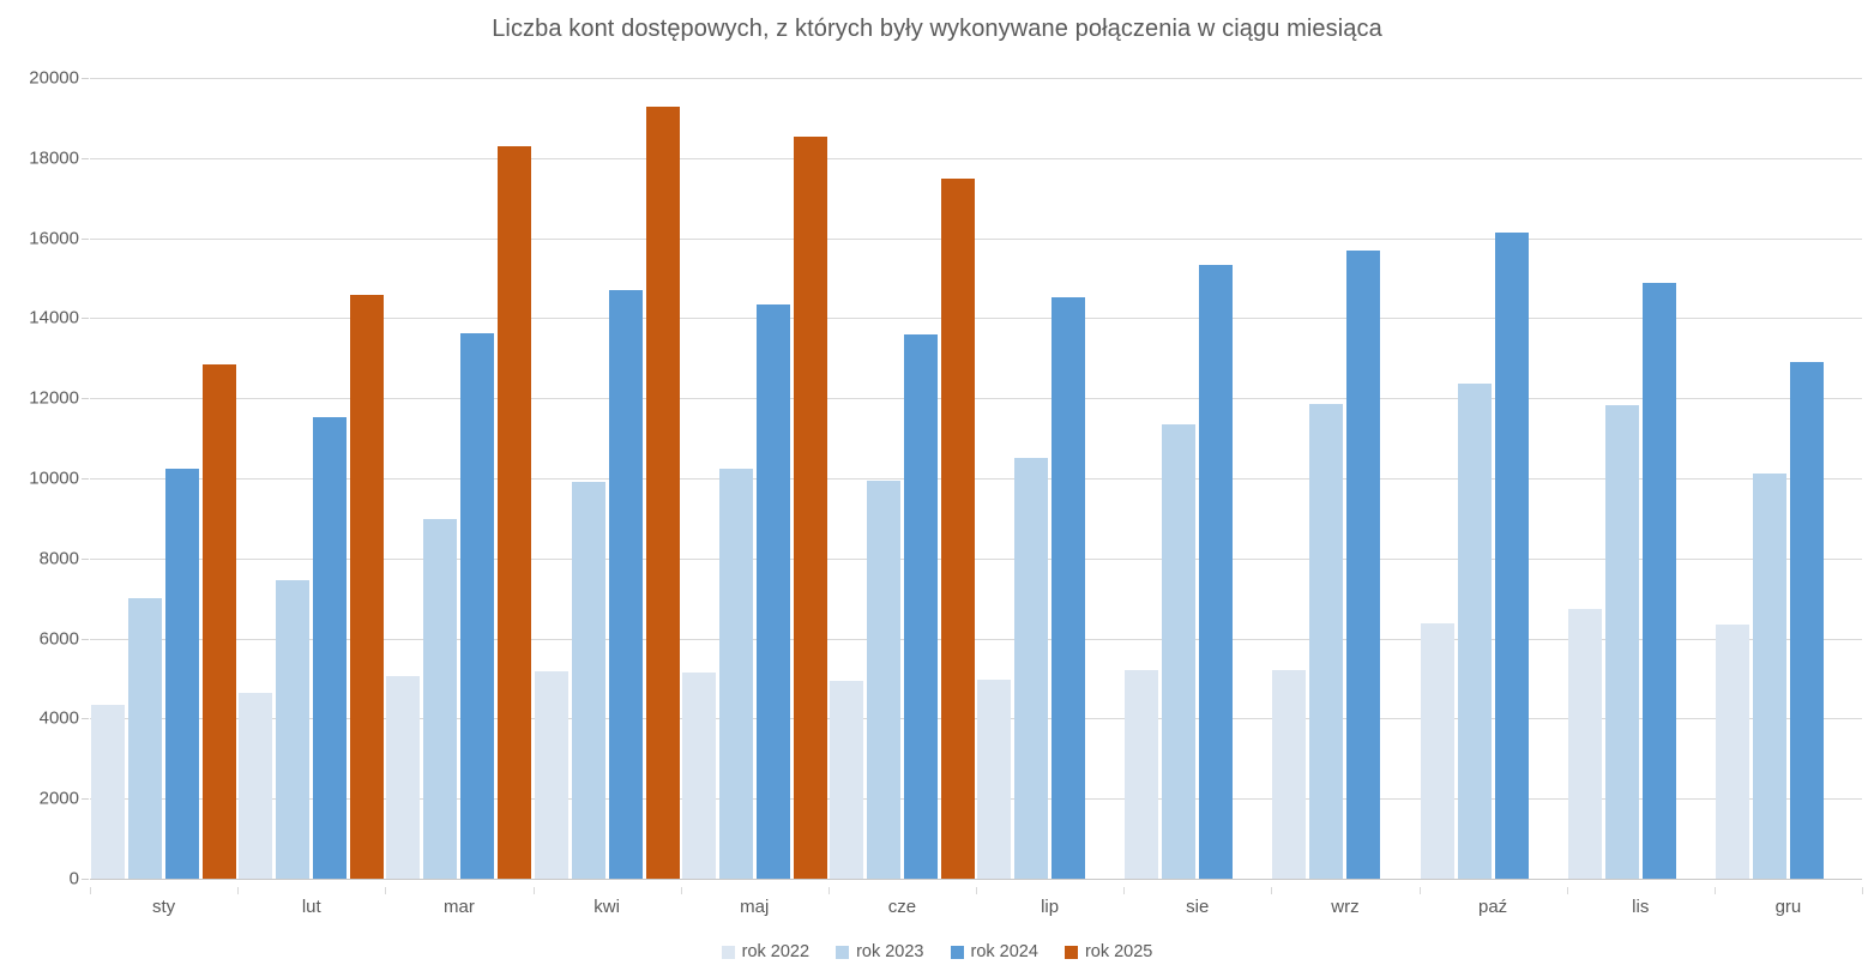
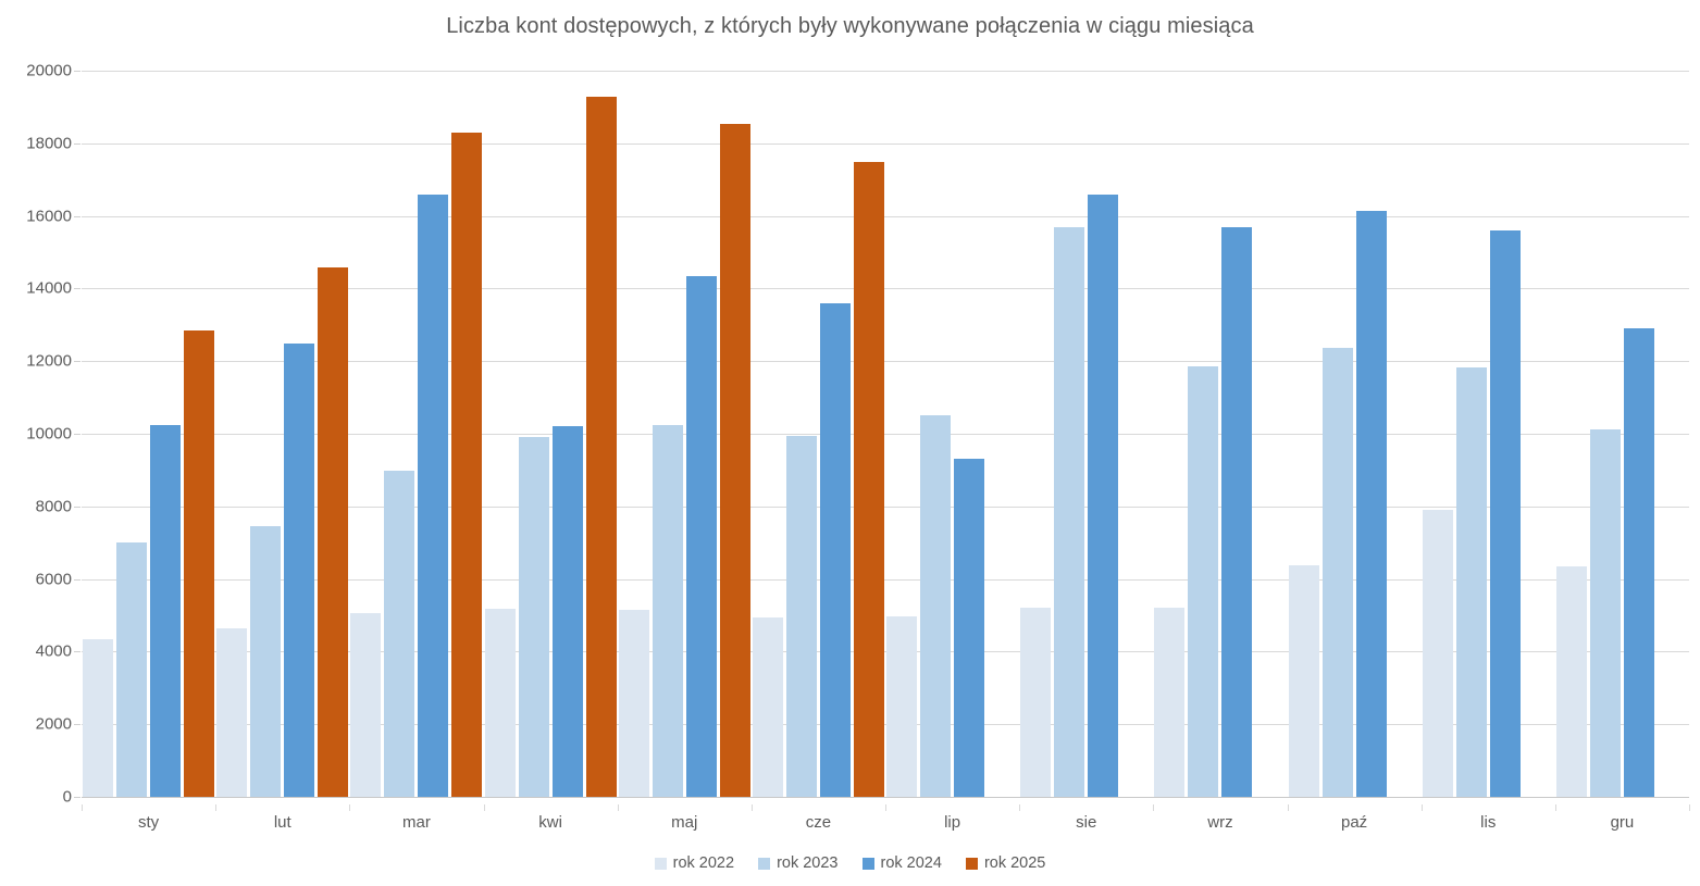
rok 2024/lut: 11500 -> 12500
rok 2024/mar: 13600 -> 16600
rok 2024/kwi: 14700 -> 10200
rok 2024/lip: 14500 -> 9300
rok 2023/sie: 11300 -> 15700
rok 2024/sie: 15300 -> 16600
rok 2022/lis: 6700 -> 7900
rok 2024/lis: 14900 -> 15600
